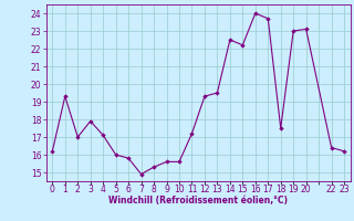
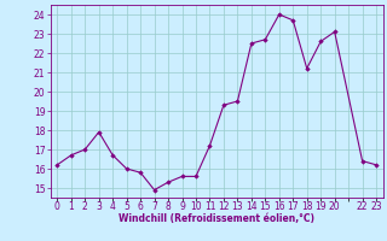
1: 19.3 -> 16.7
4: 17.1 -> 16.7
15: 22.2 -> 22.7
18: 17.5 -> 21.2
19: 23.0 -> 22.6
